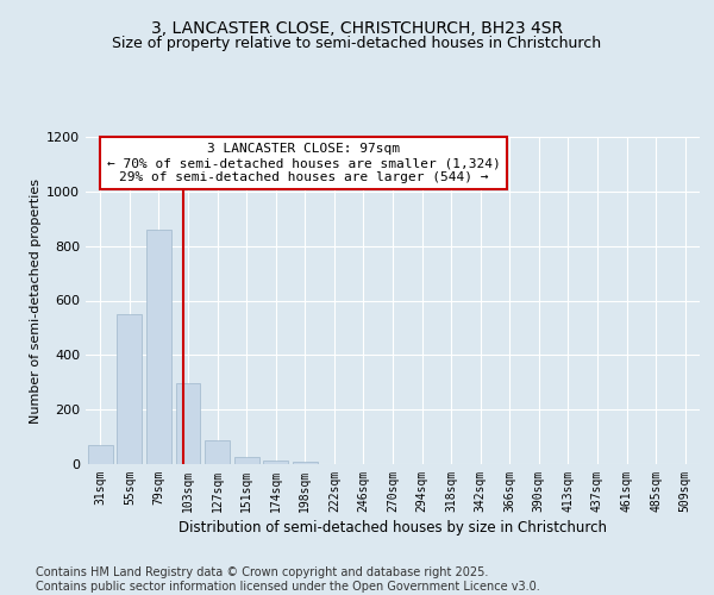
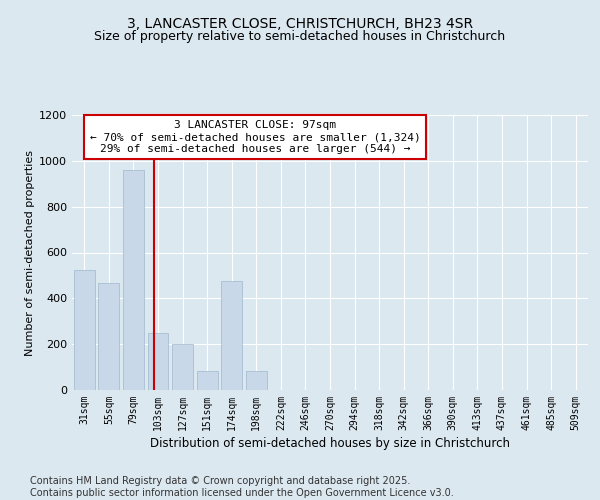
31sqm: 68 -> 525
55sqm: 550 -> 465
79sqm: 860 -> 960
103sqm: 295 -> 250
127sqm: 87 -> 200
151sqm: 28 -> 85
174sqm: 12 -> 475
198sqm: 10 -> 85
